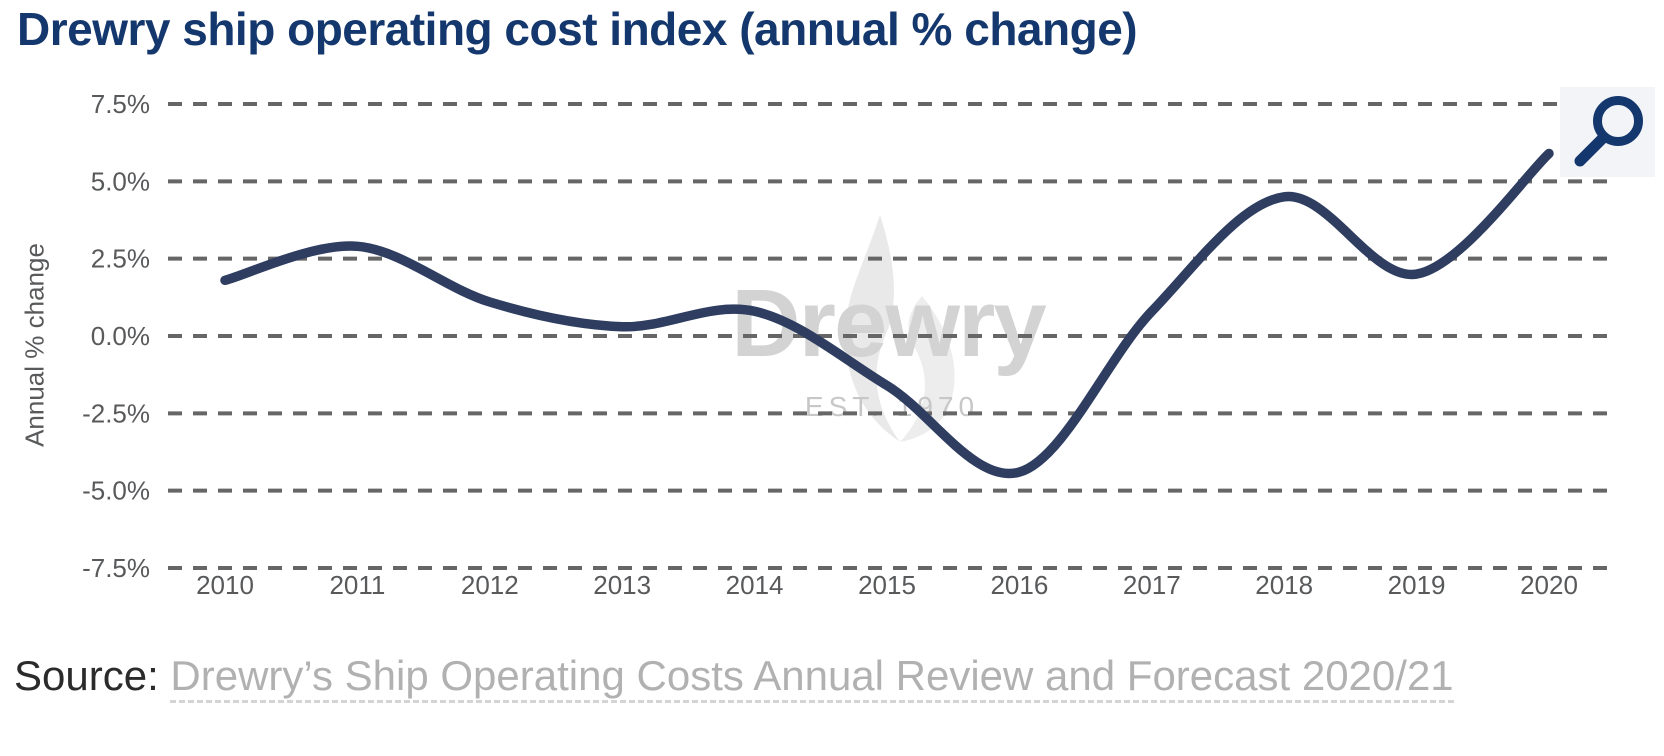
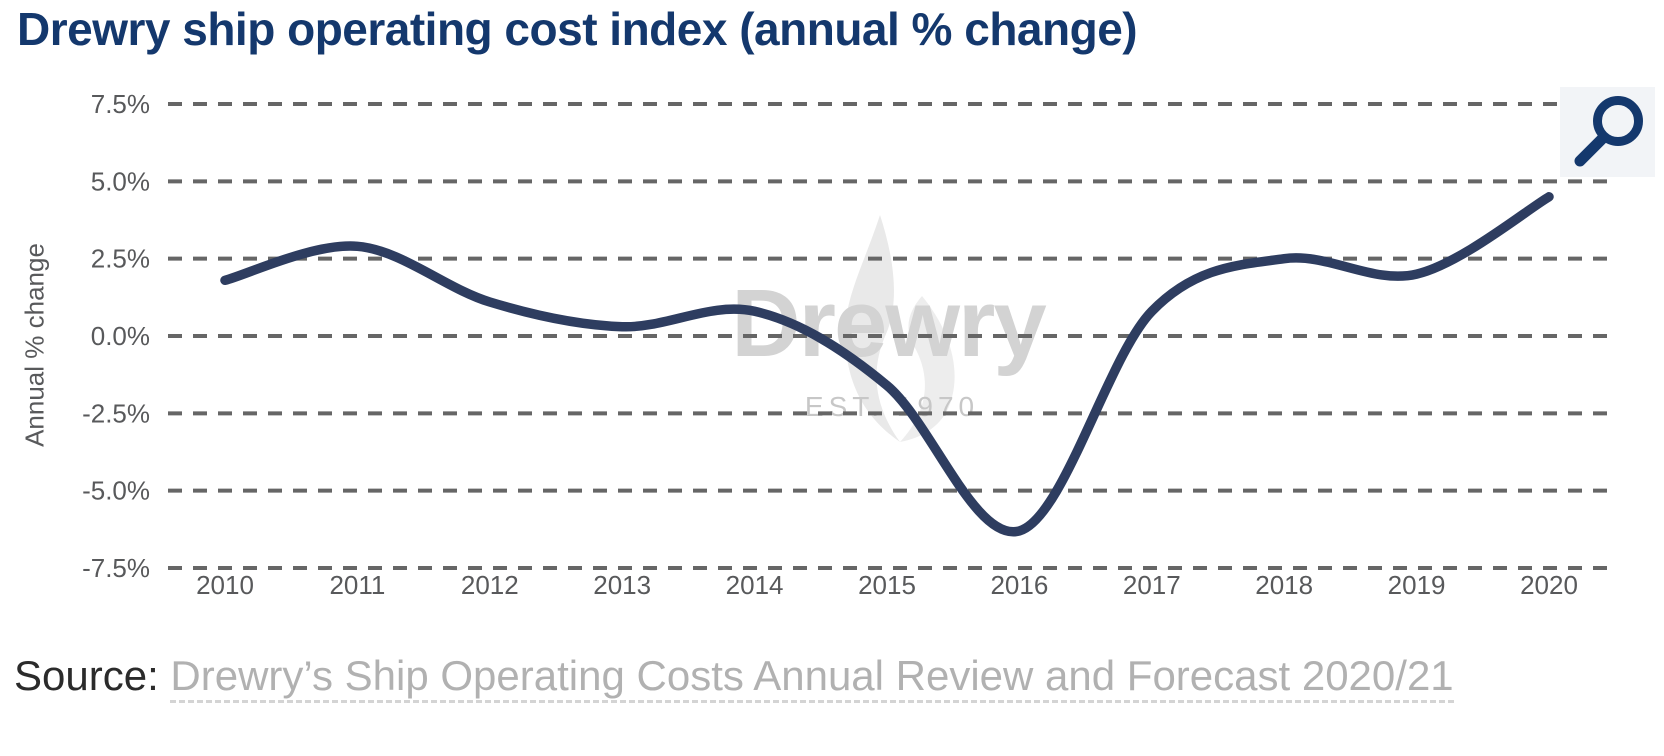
2016: -4.4% -> -6.3%
2018: 4.5% -> 2.5%
2020: 5.9% -> 4.5%
